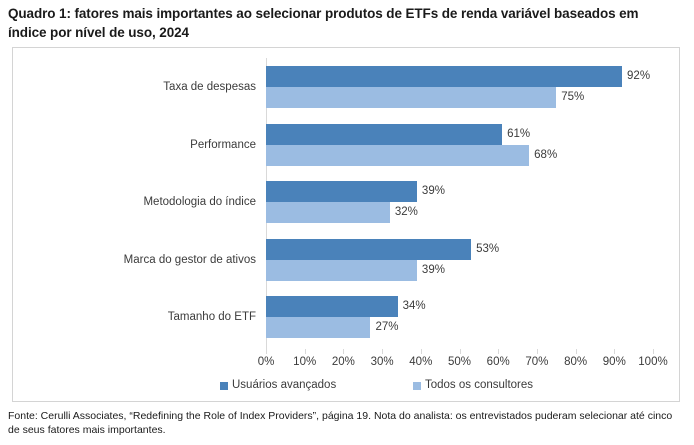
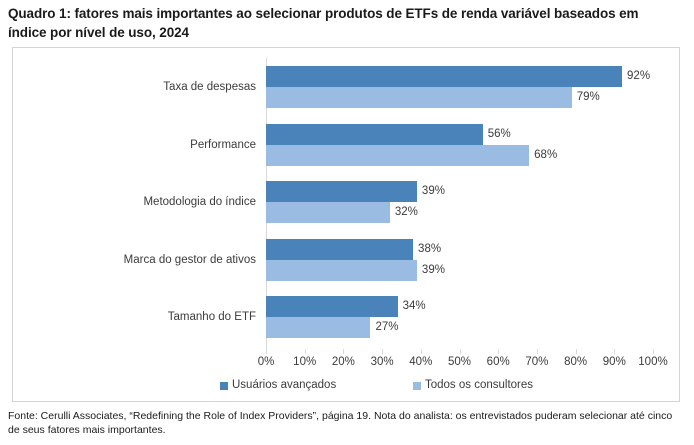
Todos os consultores/Taxa de despesas: 75% -> 79%
Usuários avançados/Performance: 61% -> 56%
Usuários avançados/Marca do gestor de ativos: 53% -> 38%
